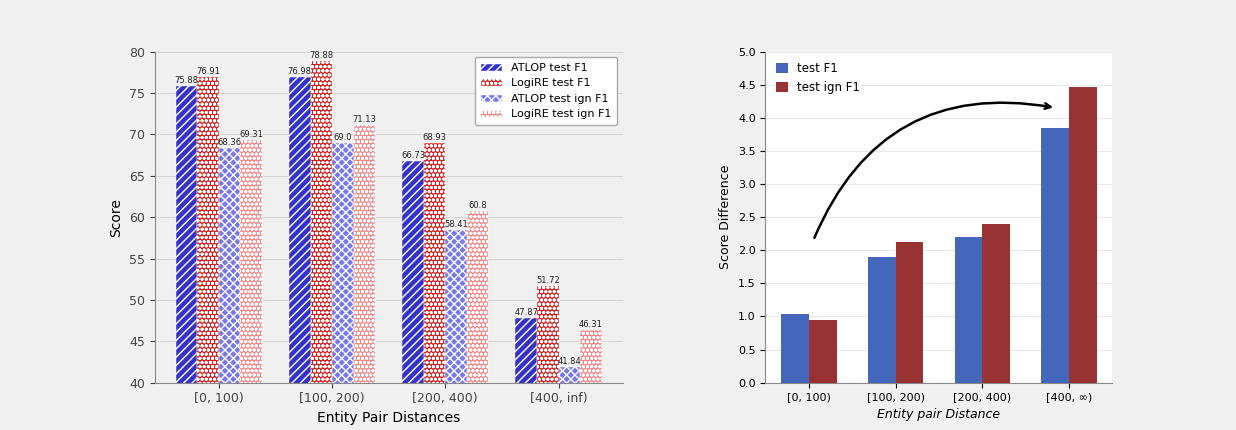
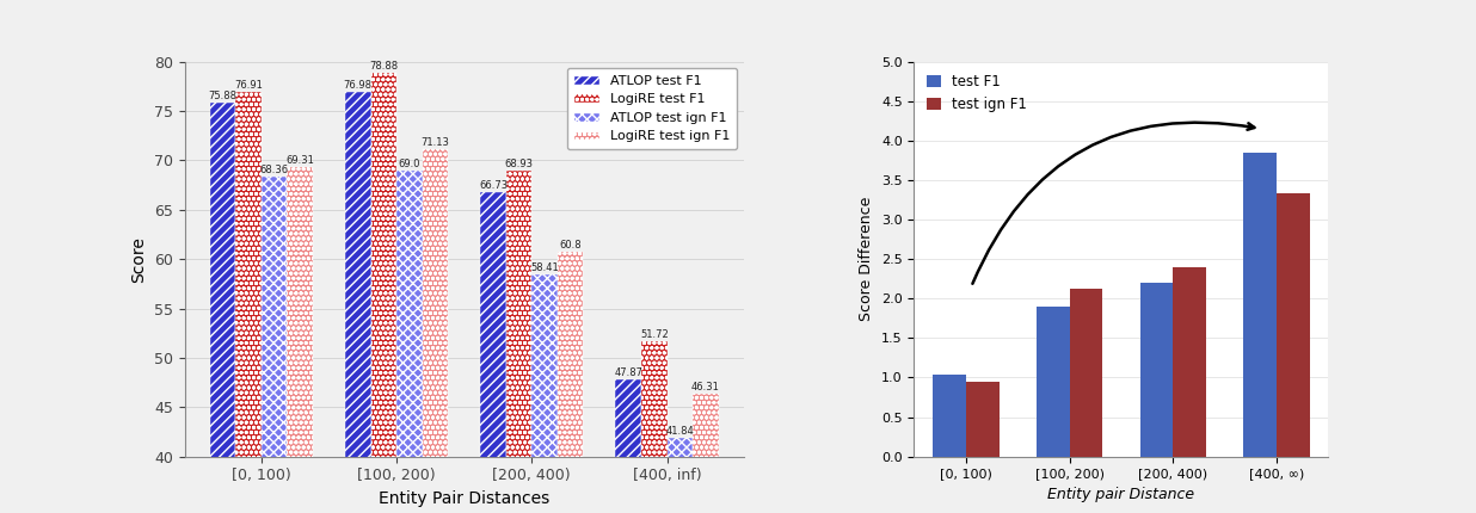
test ign F1/[400, ∞): 4.47 -> 3.34
